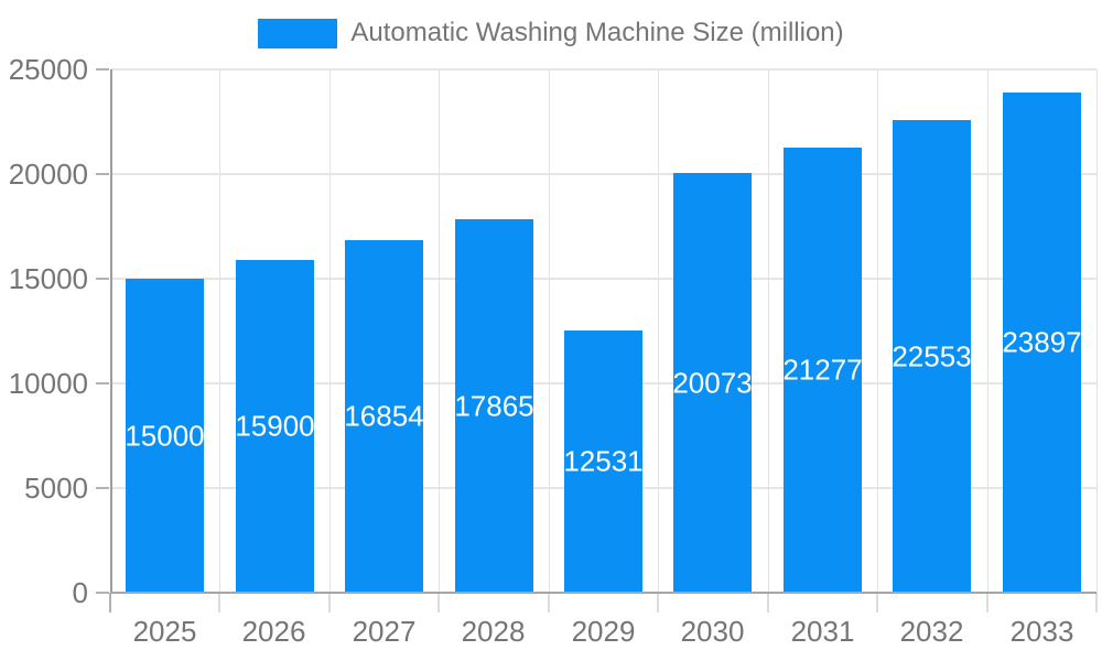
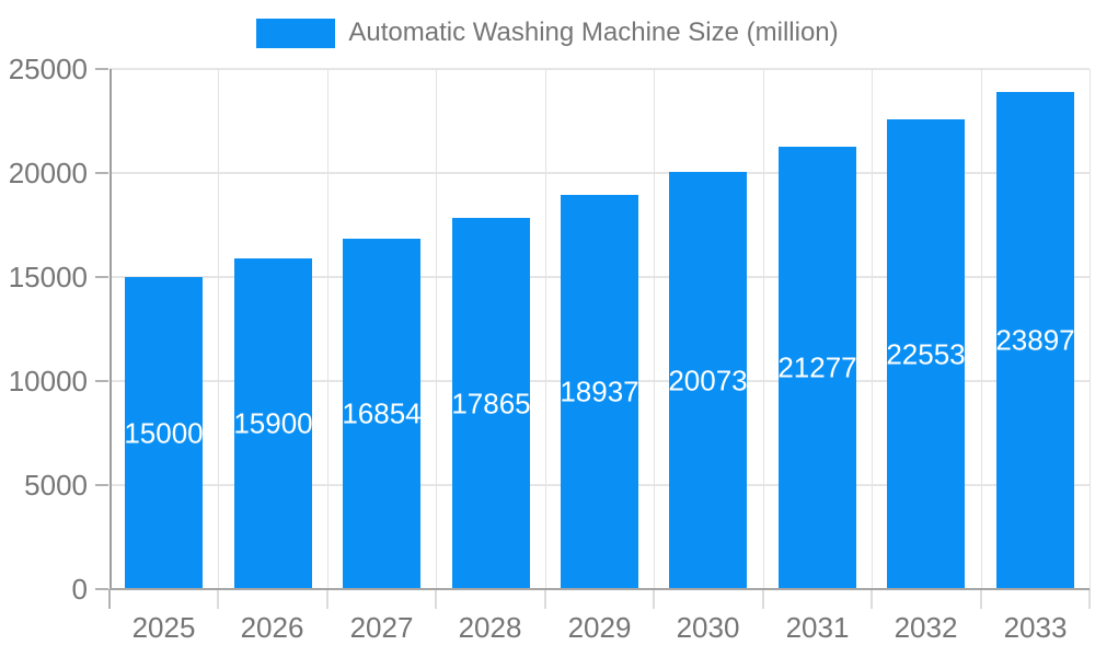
2029: 12531 -> 18937
